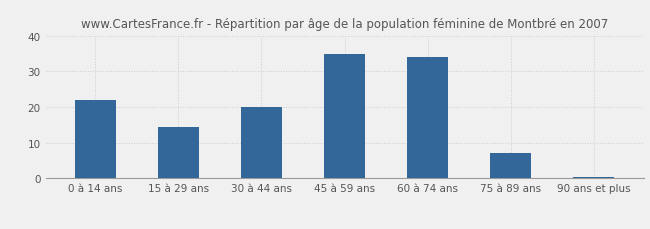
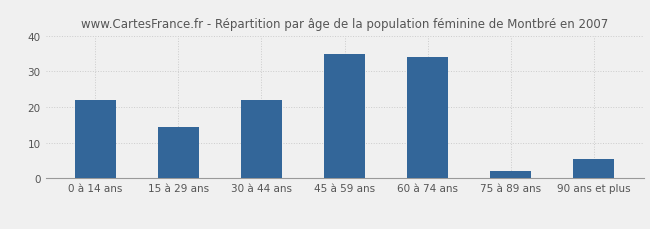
30 à 44 ans: 20.0 -> 22.0
75 à 89 ans: 7.0 -> 2.0
90 ans et plus: 0.5 -> 5.5
